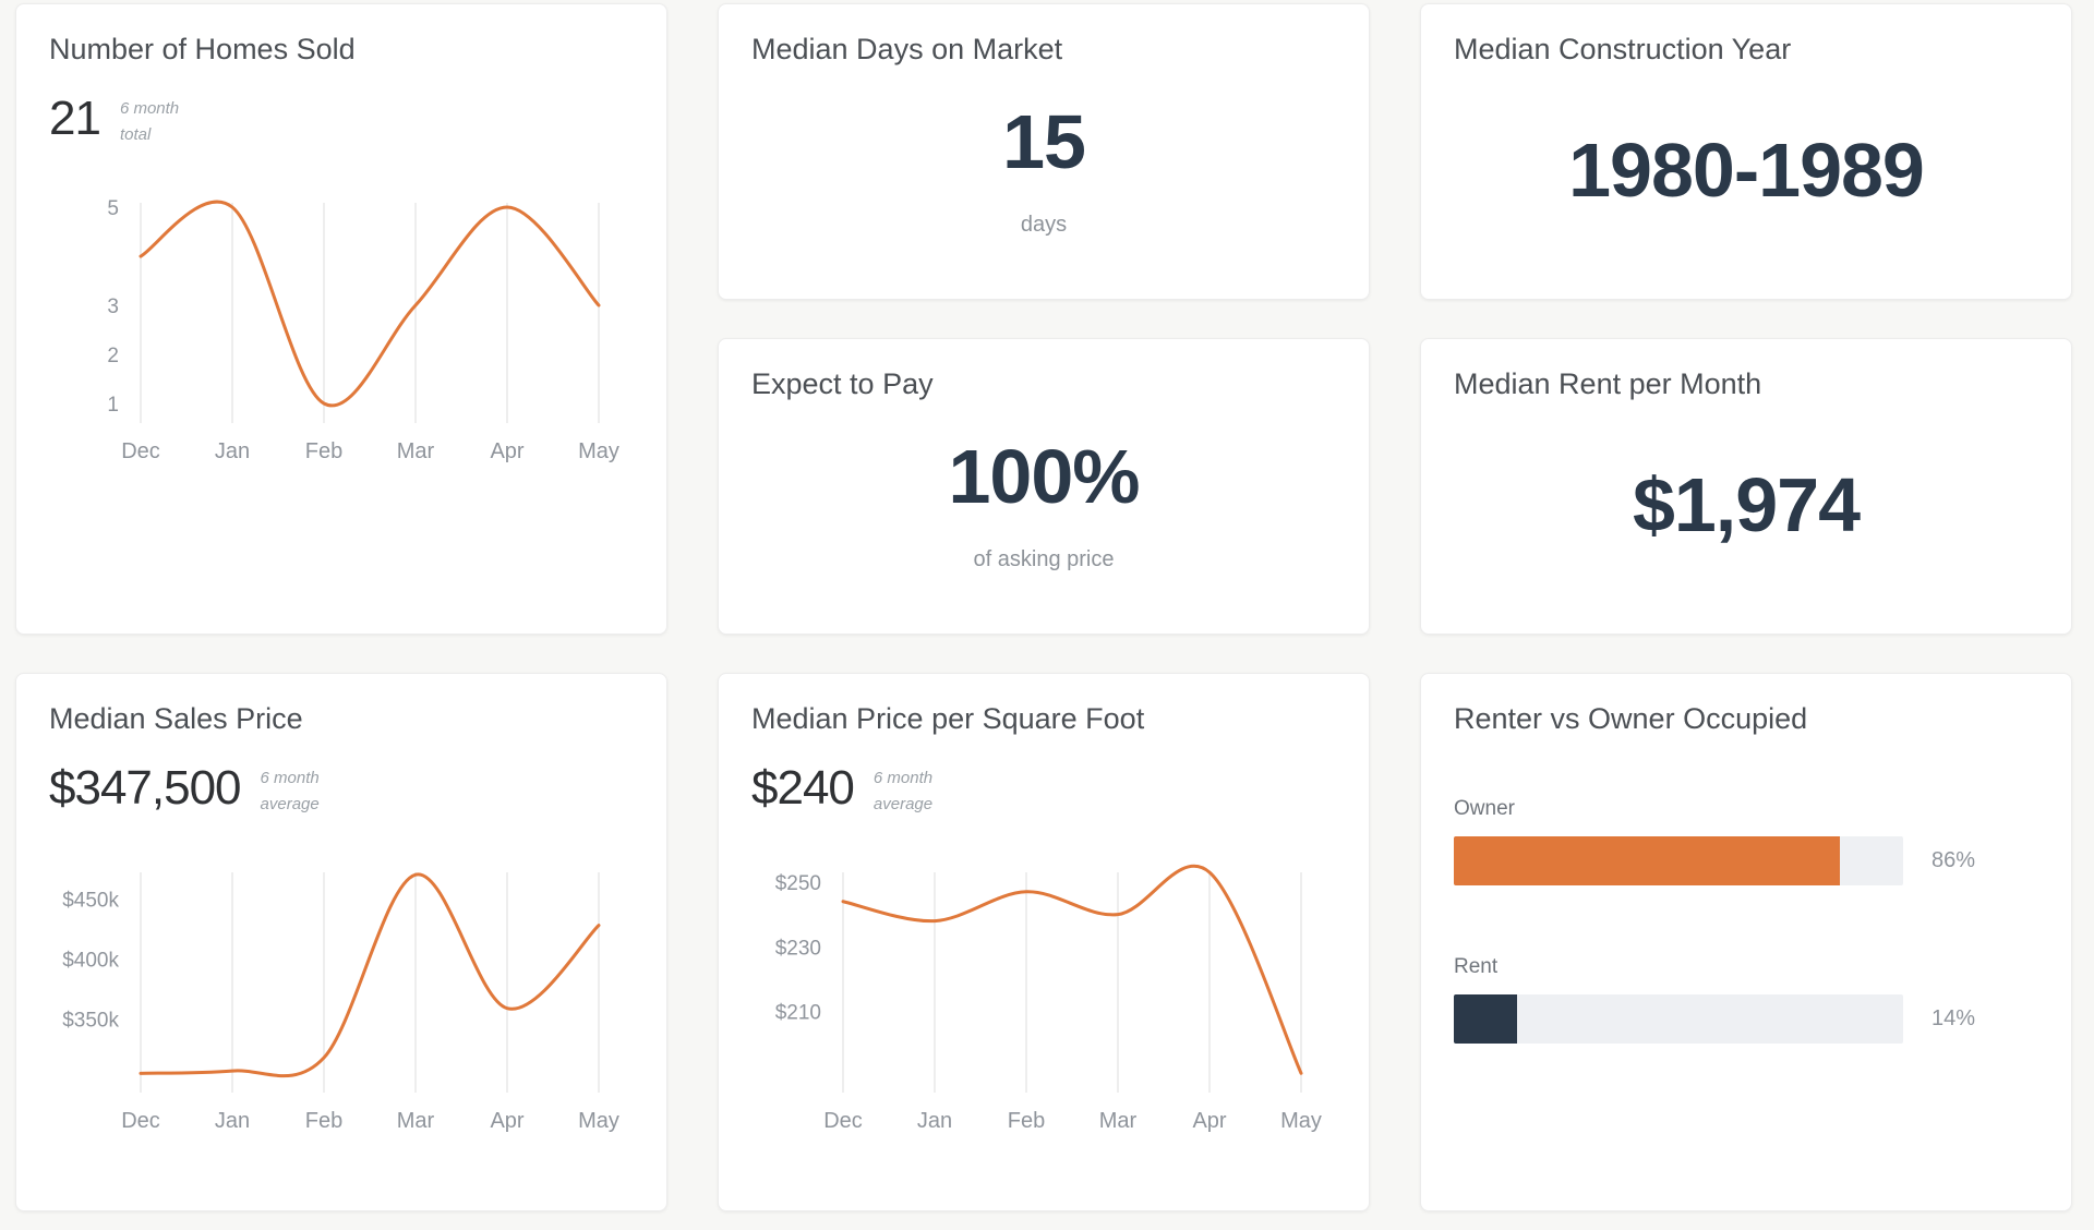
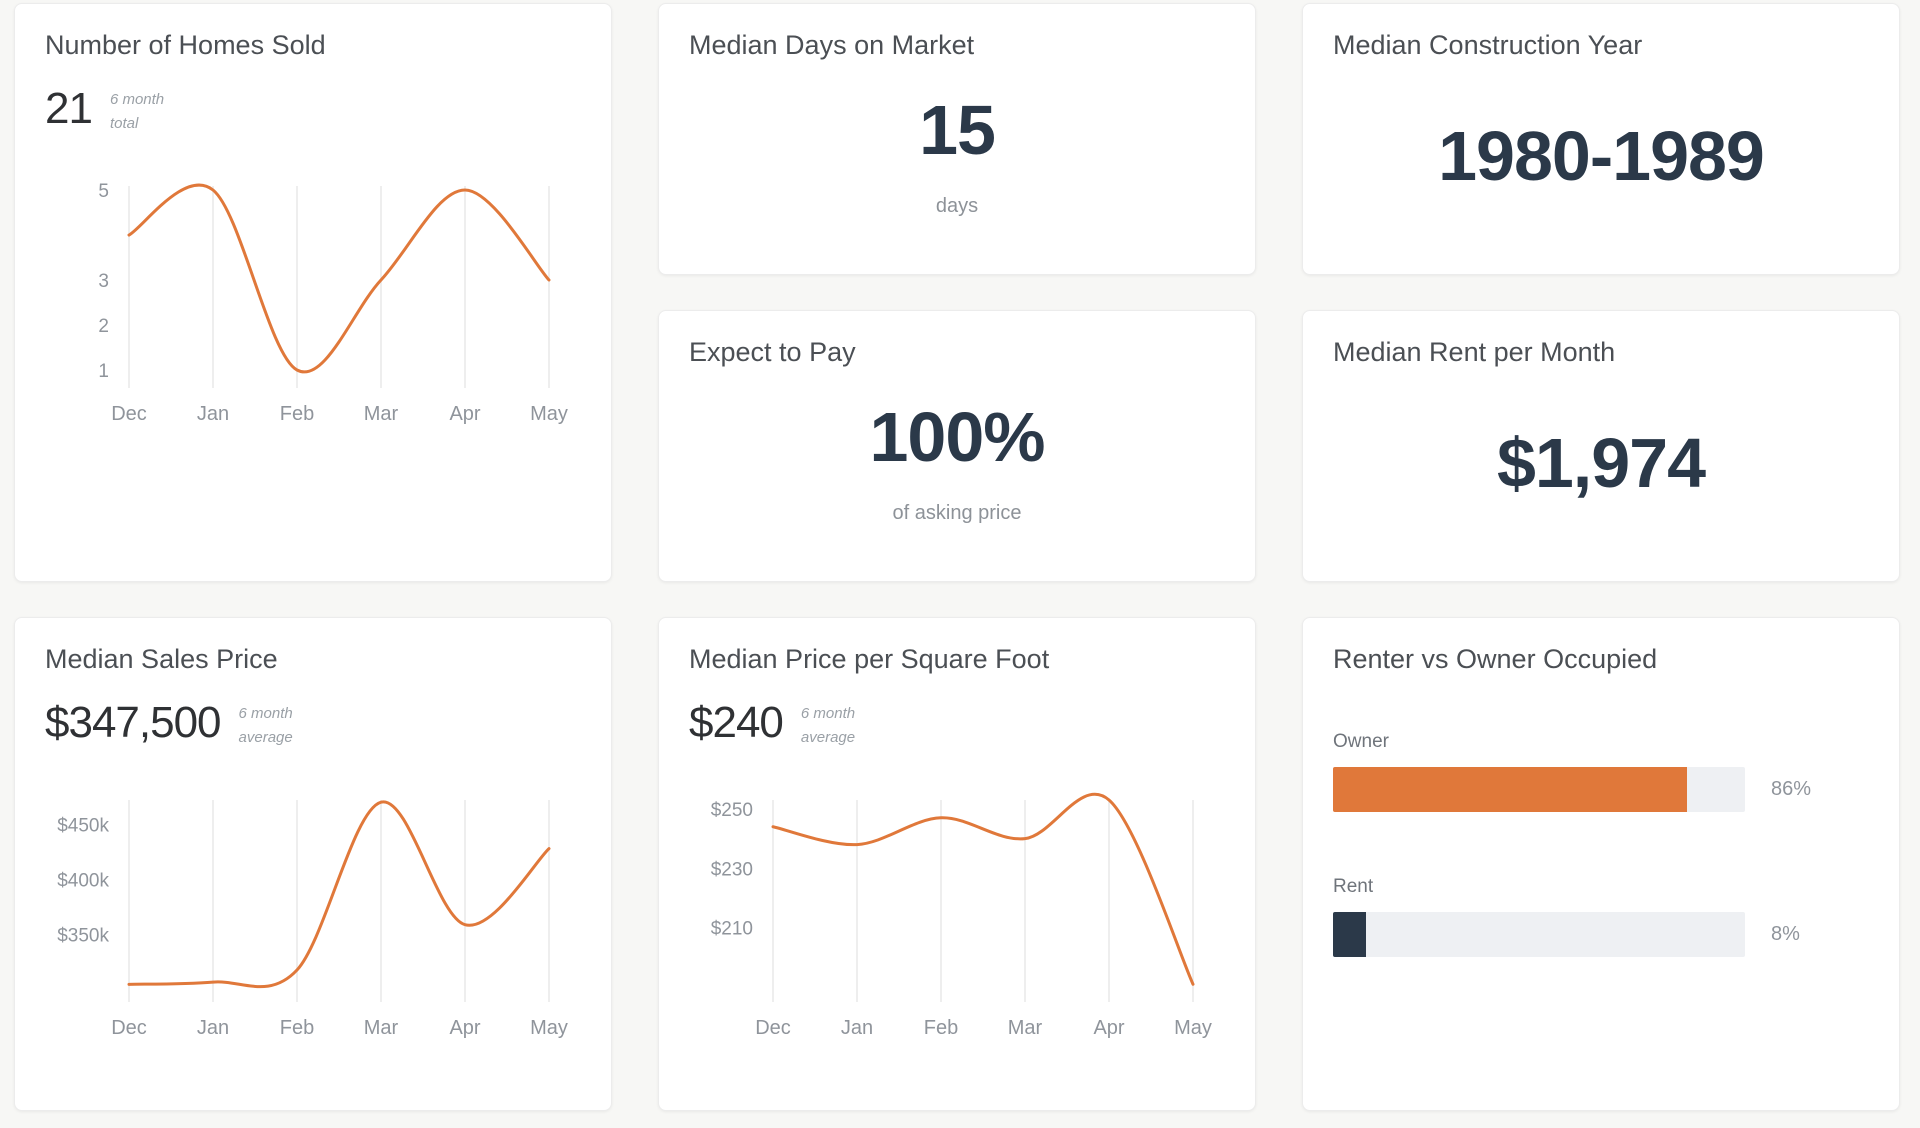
Renter vs Owner Occupied/Rent: 14% -> 8%
